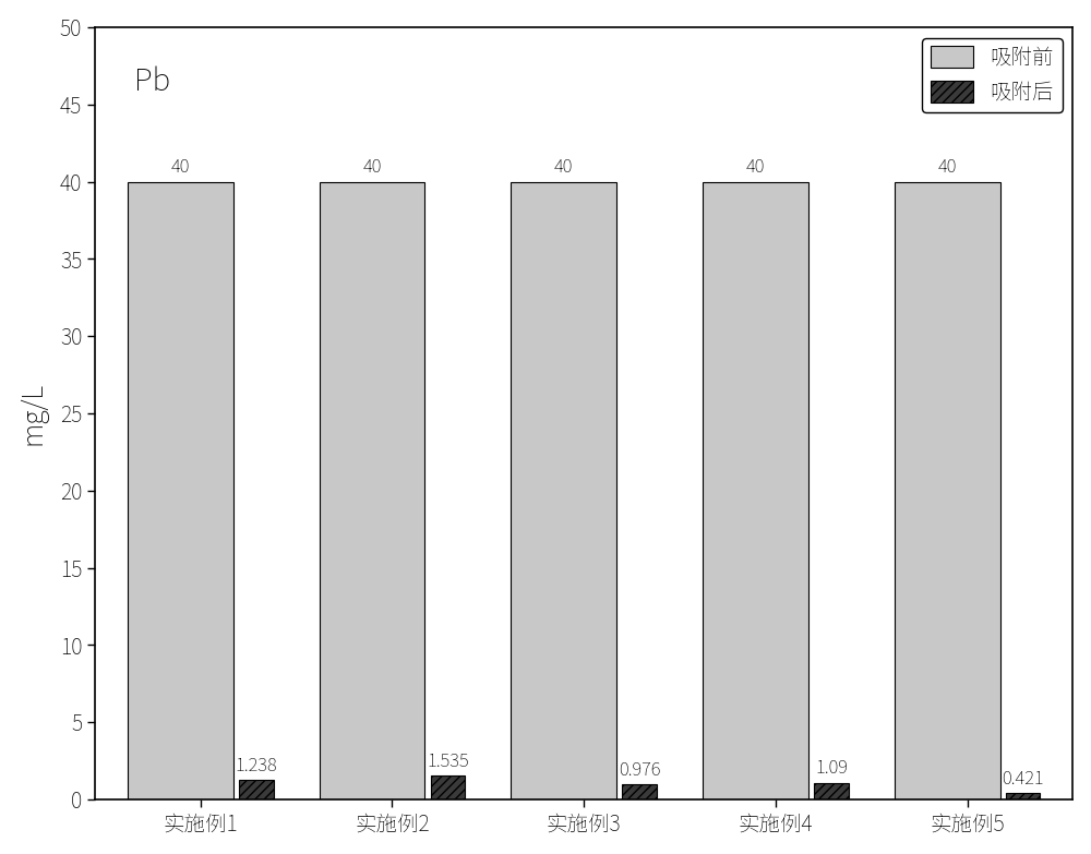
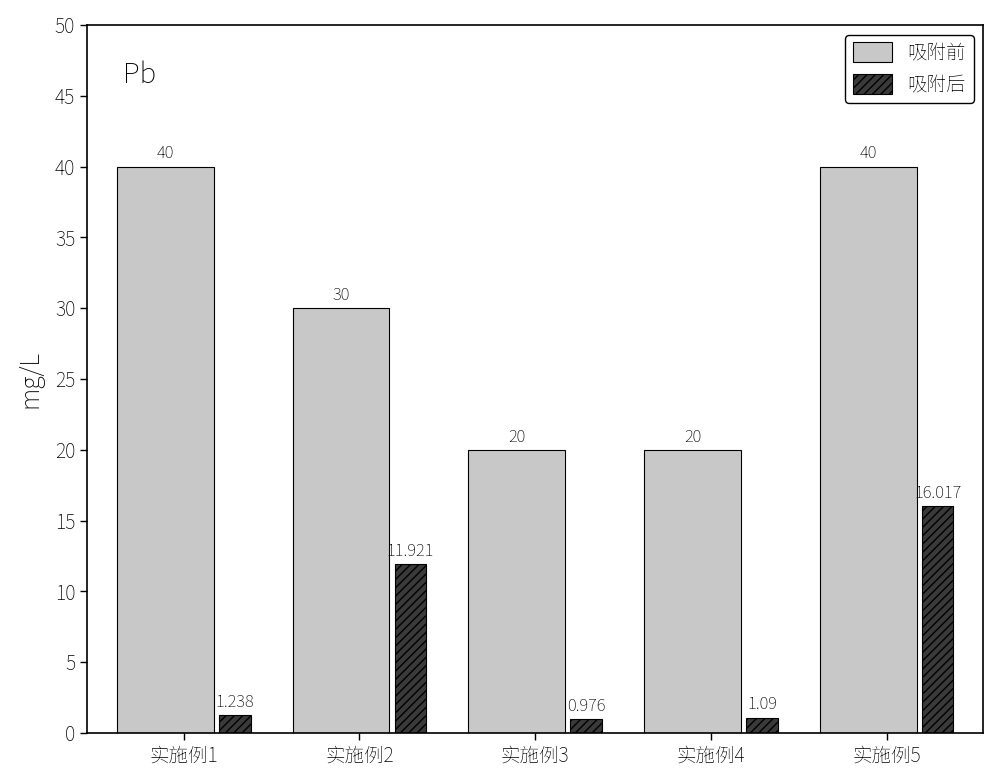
吸附前/实施例2: 40 -> 30
吸附后/实施例2: 1.535 -> 11.921
吸附前/实施例3: 40 -> 20
吸附前/实施例4: 40 -> 20
吸附后/实施例5: 0.421 -> 16.017
